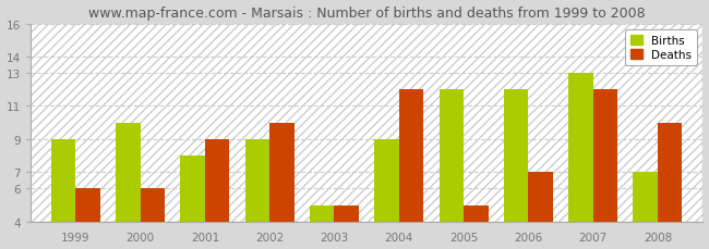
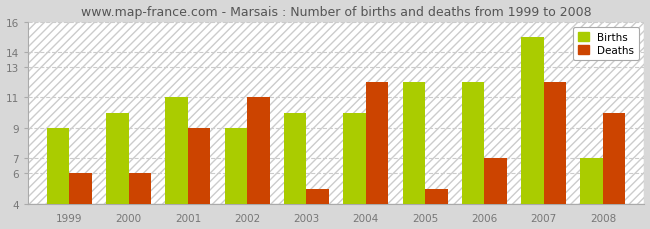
Births/2001: 8 -> 11
Deaths/2002: 10 -> 11
Births/2003: 5 -> 10
Births/2004: 9 -> 10
Births/2007: 13 -> 15
